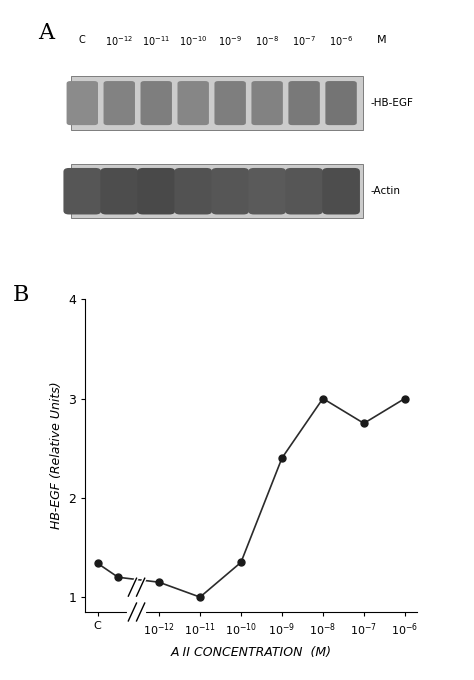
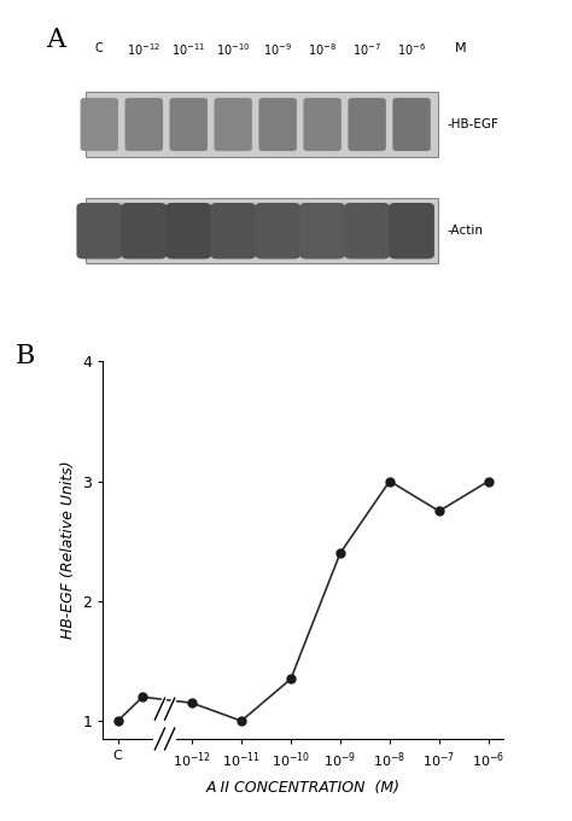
C: 1.34 -> 1.00
